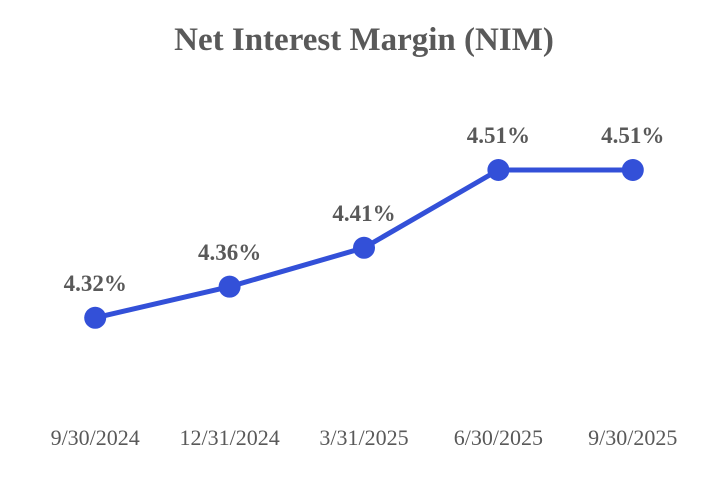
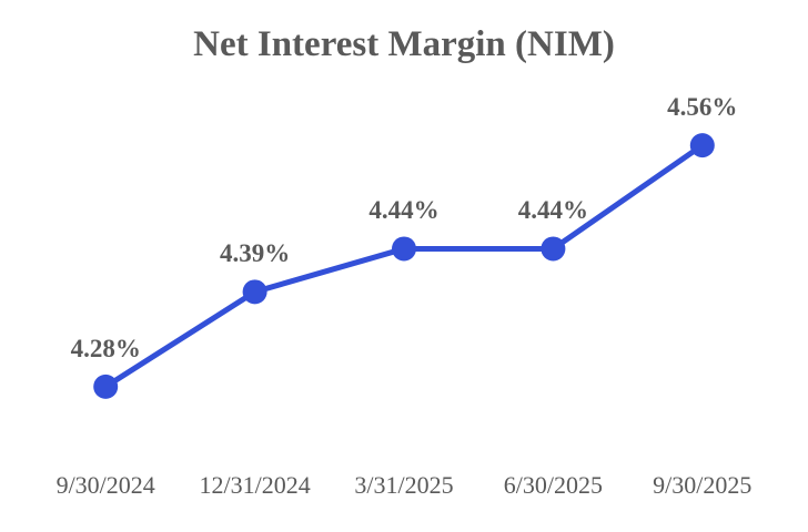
9/30/2024: 4.32% -> 4.28%
12/31/2024: 4.36% -> 4.39%
3/31/2025: 4.41% -> 4.44%
6/30/2025: 4.51% -> 4.44%
9/30/2025: 4.51% -> 4.56%
